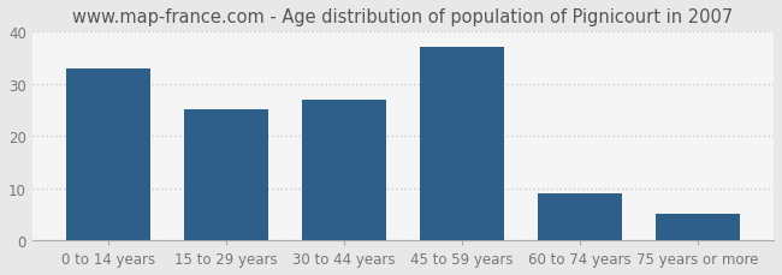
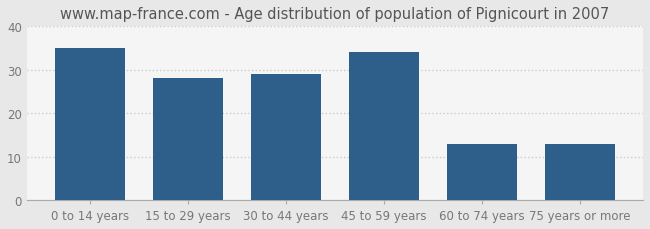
0 to 14 years: 33 -> 35
15 to 29 years: 25 -> 28
30 to 44 years: 27 -> 29
45 to 59 years: 37 -> 34
60 to 74 years: 9 -> 13
75 years or more: 5 -> 13
